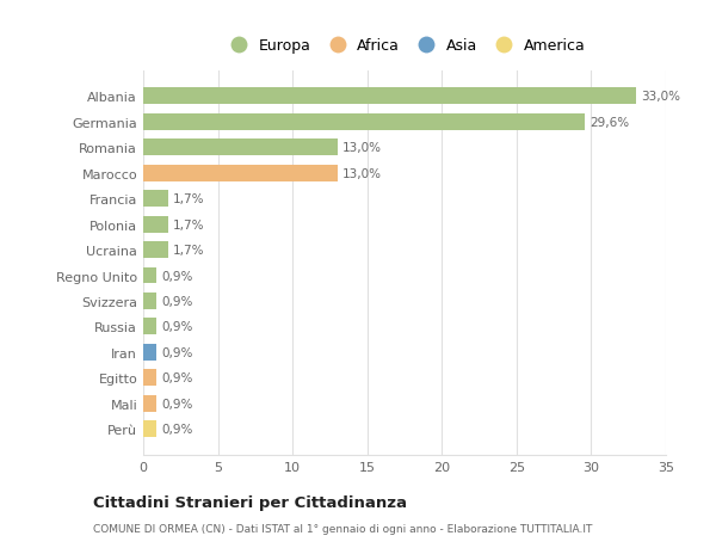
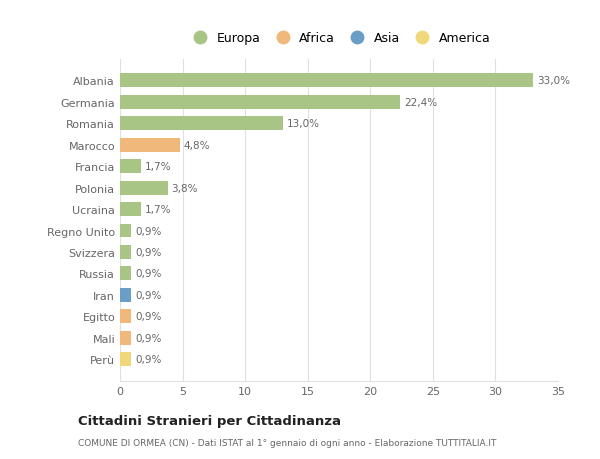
Germania: 29,6% -> 22,4%
Marocco: 13,0% -> 4,8%
Polonia: 1,7% -> 3,8%
